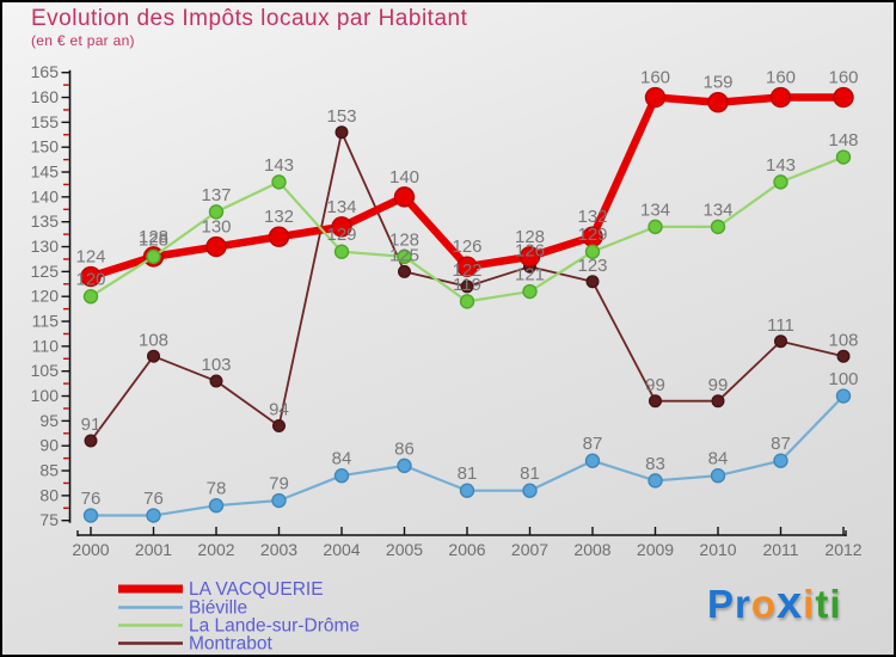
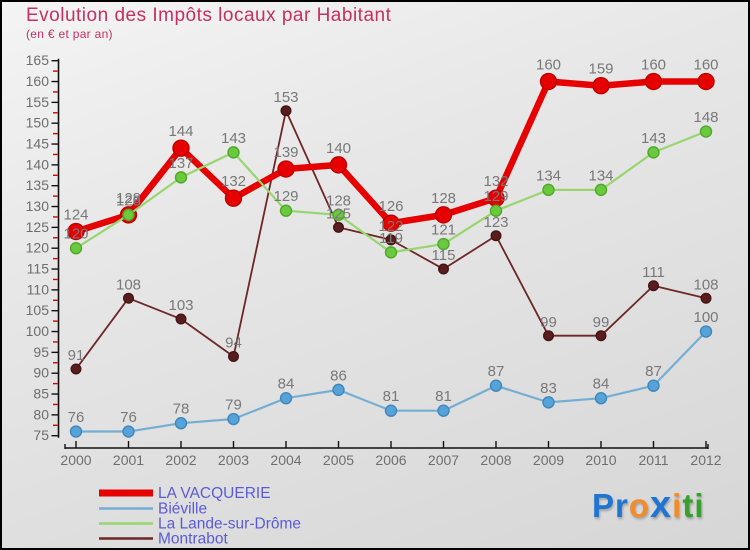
LA VACQUERIE/2002: 130 -> 144
LA VACQUERIE/2004: 134 -> 139
Montrabot/2007: 126 -> 115
